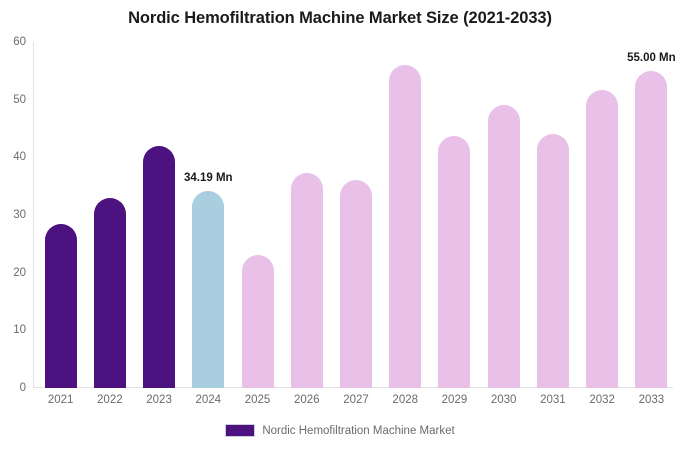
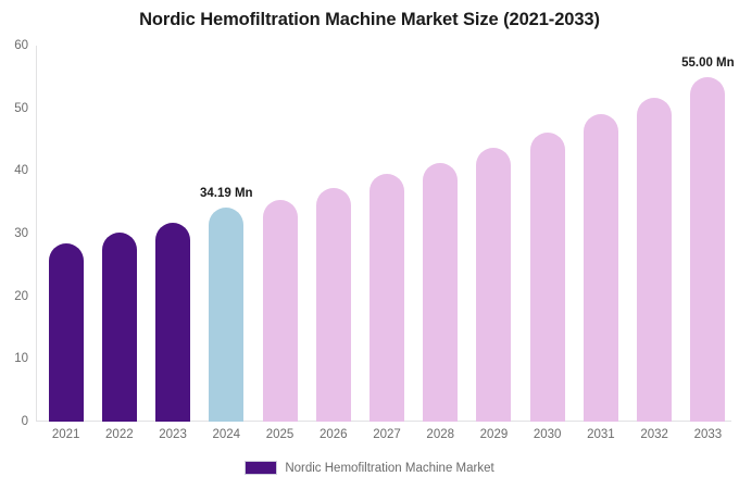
2022: 33 -> 30
2023: 42 -> 32
2025: 23 -> 35
2027: 36 -> 40
2028: 56 -> 41
2030: 49 -> 46
2031: 44 -> 49
